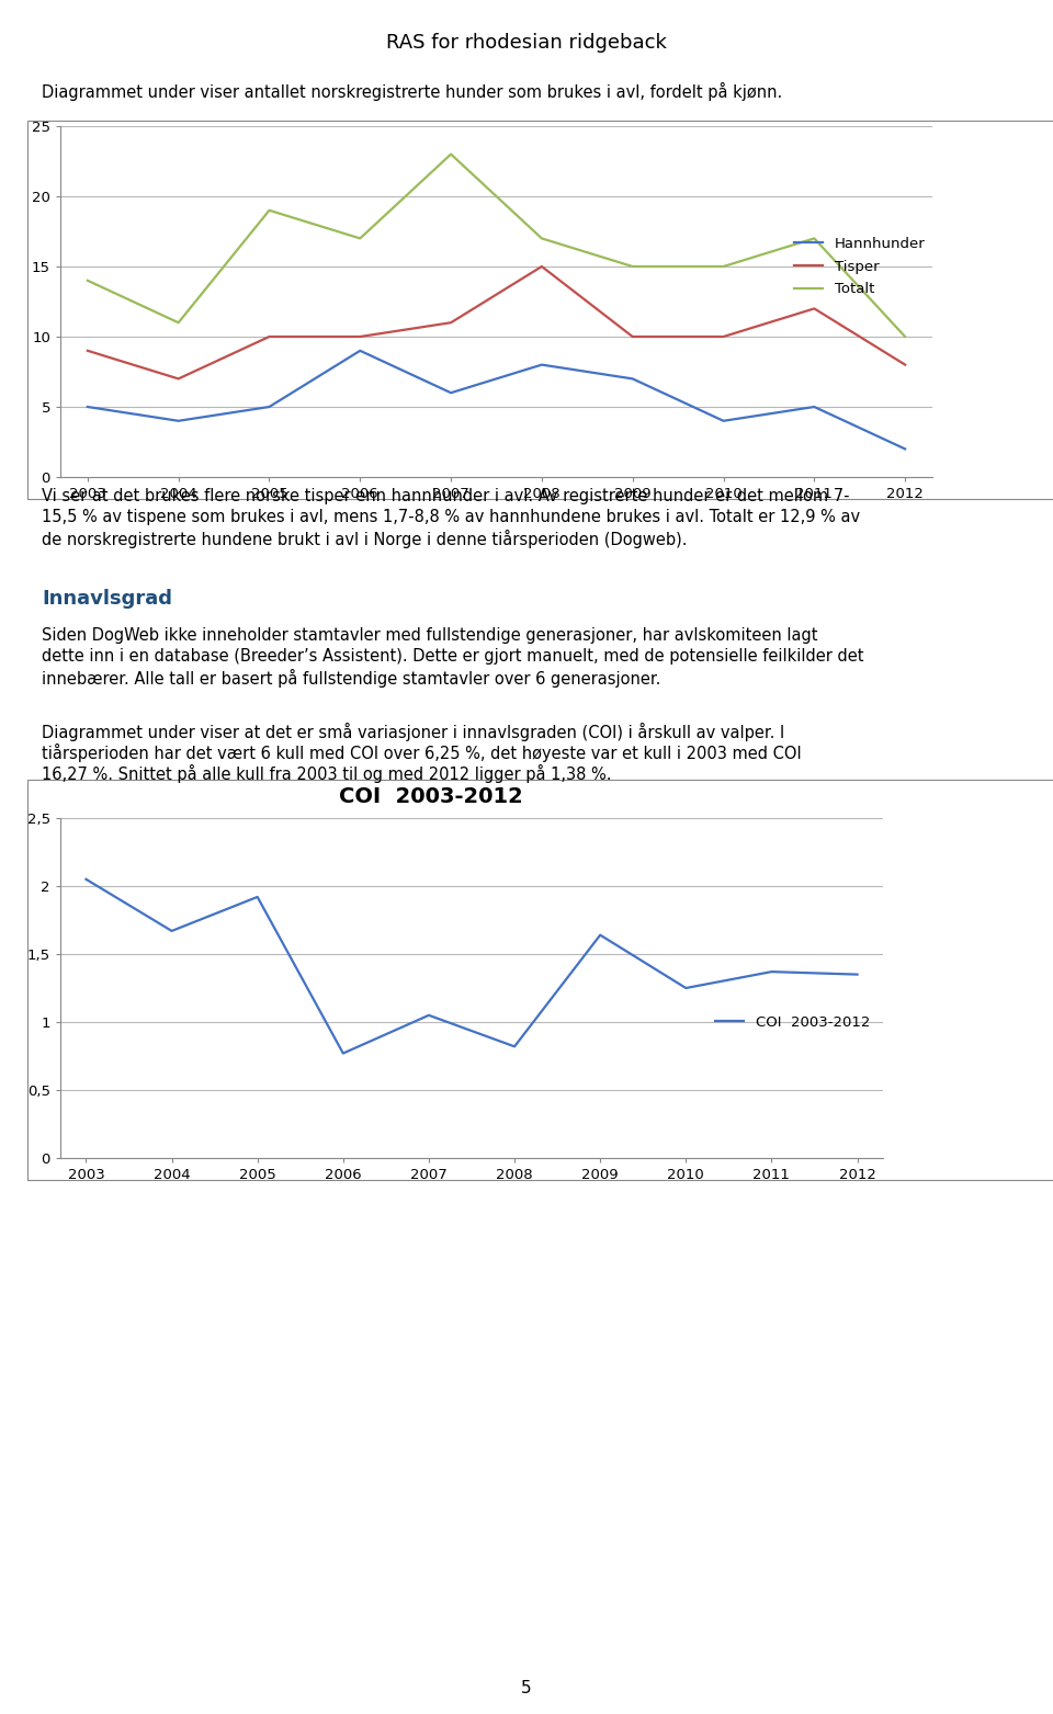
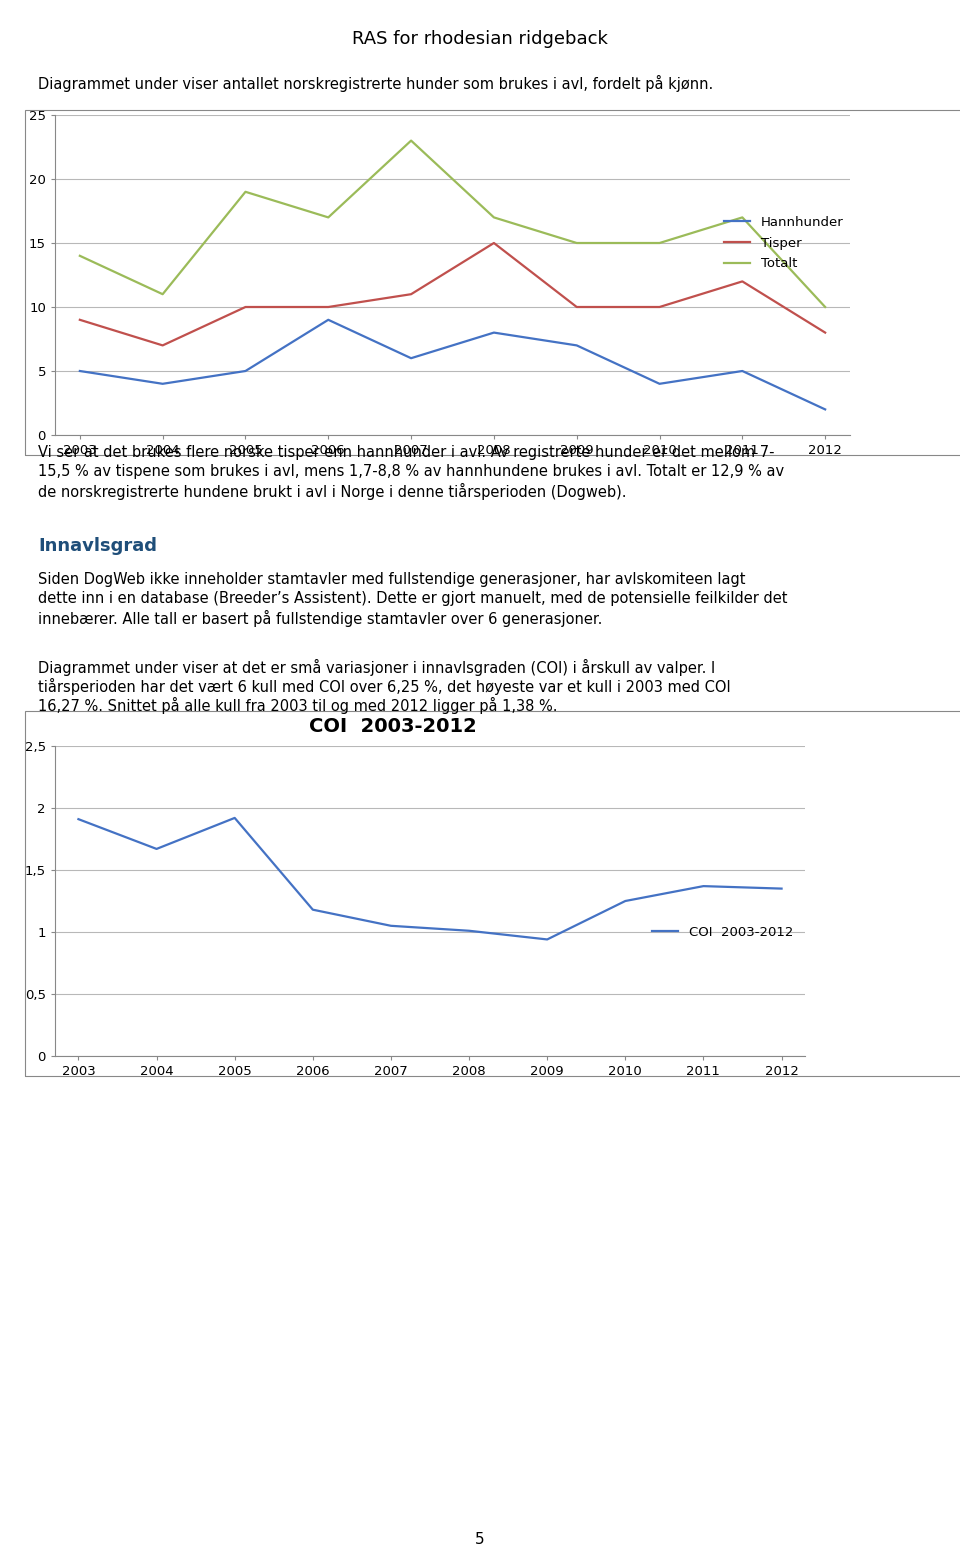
2003: 2,05 -> 1,91
2006: 0,77 -> 1,18
2008: 0,82 -> 1,01
2009: 1,64 -> 0,94
